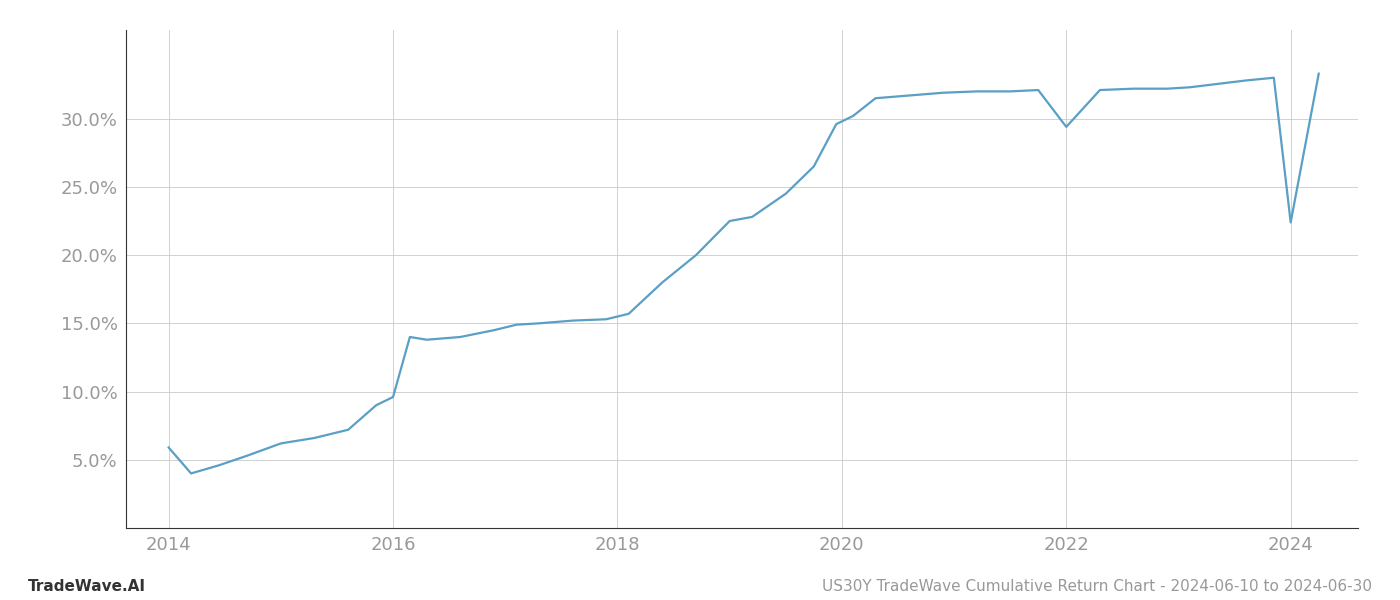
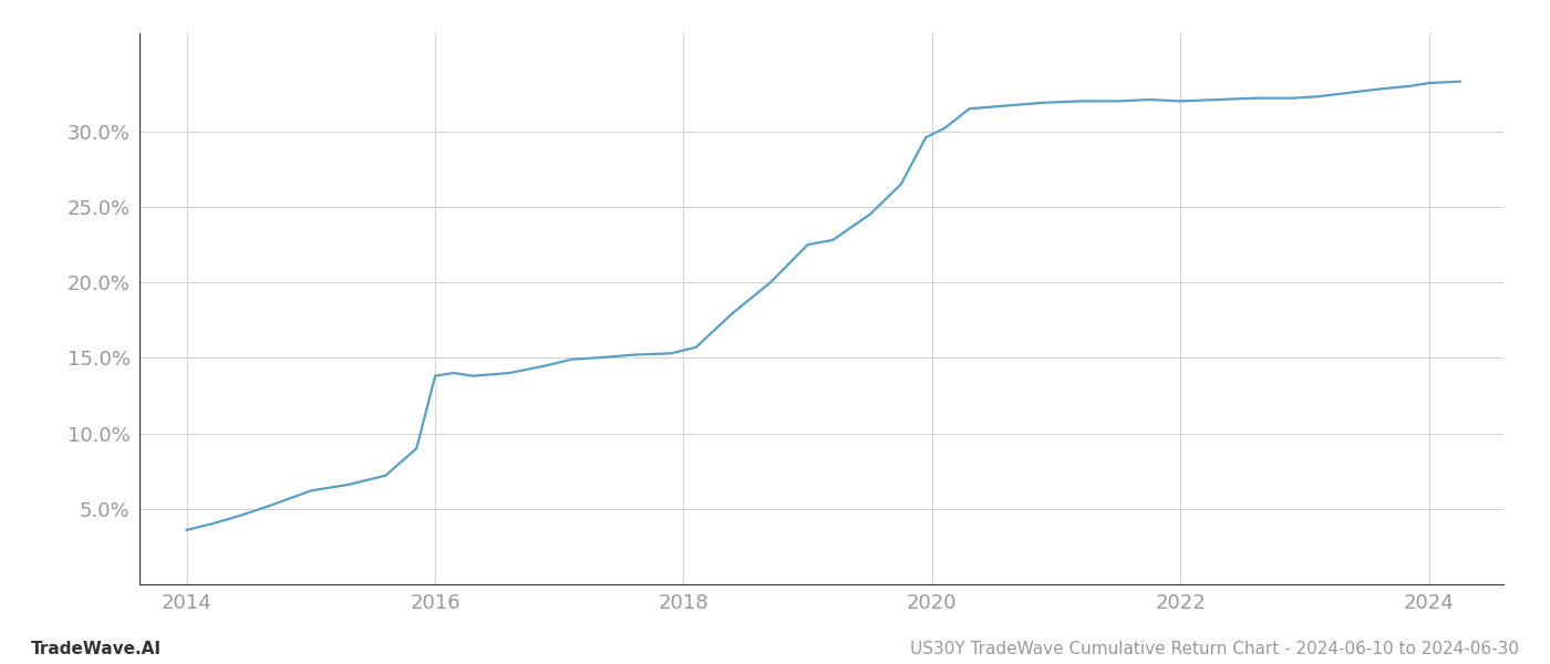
2014: 5.9% -> 3.6%
2016: 9.6% -> 13.8%
2022: 29.4% -> 32.0%
2024: 22.4% -> 33.2%
